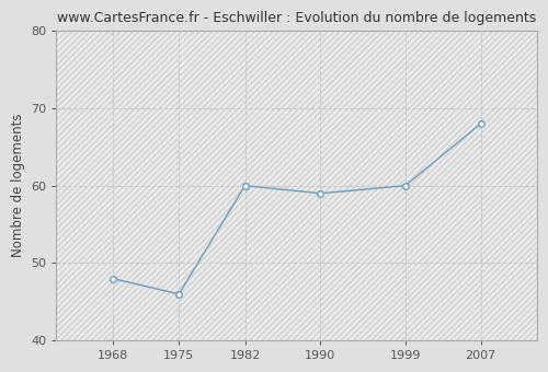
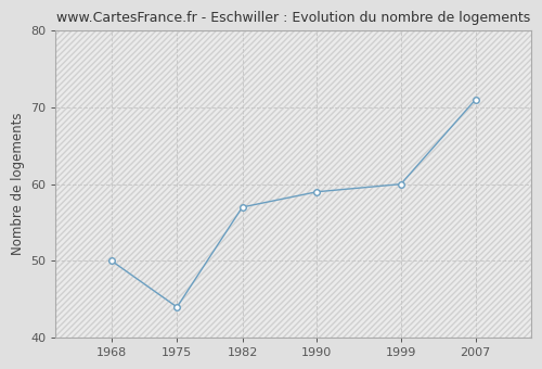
1968: 48 -> 50
1975: 46 -> 44
1982: 60 -> 57
2007: 68 -> 71
